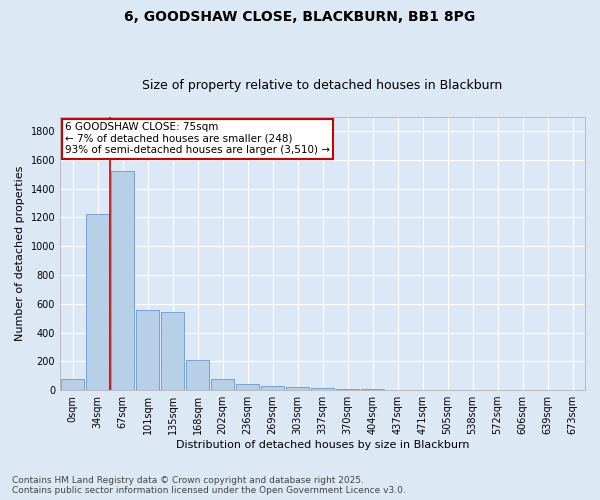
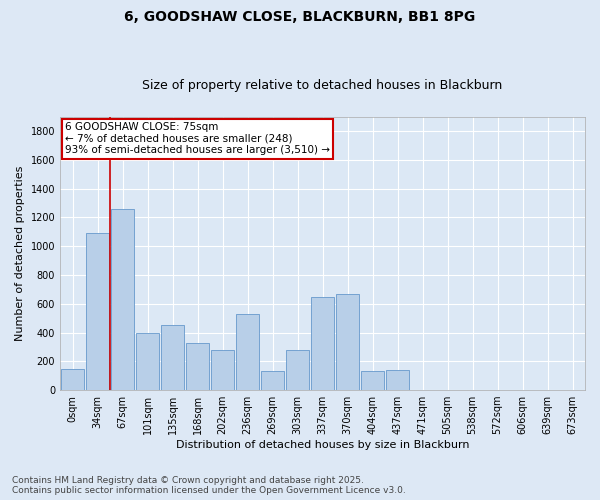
0sqm: 80 -> 150
34sqm: 1220 -> 1090
67sqm: 1520 -> 1260
101sqm: 560 -> 400
135sqm: 540 -> 450
168sqm: 210 -> 330
202sqm: 80 -> 280
236sqm: 40 -> 530
269sqm: 30 -> 130
303sqm: 20 -> 280
337sqm: 20 -> 650
370sqm: 10 -> 670
404sqm: 0 -> 130
437sqm: 0 -> 140
